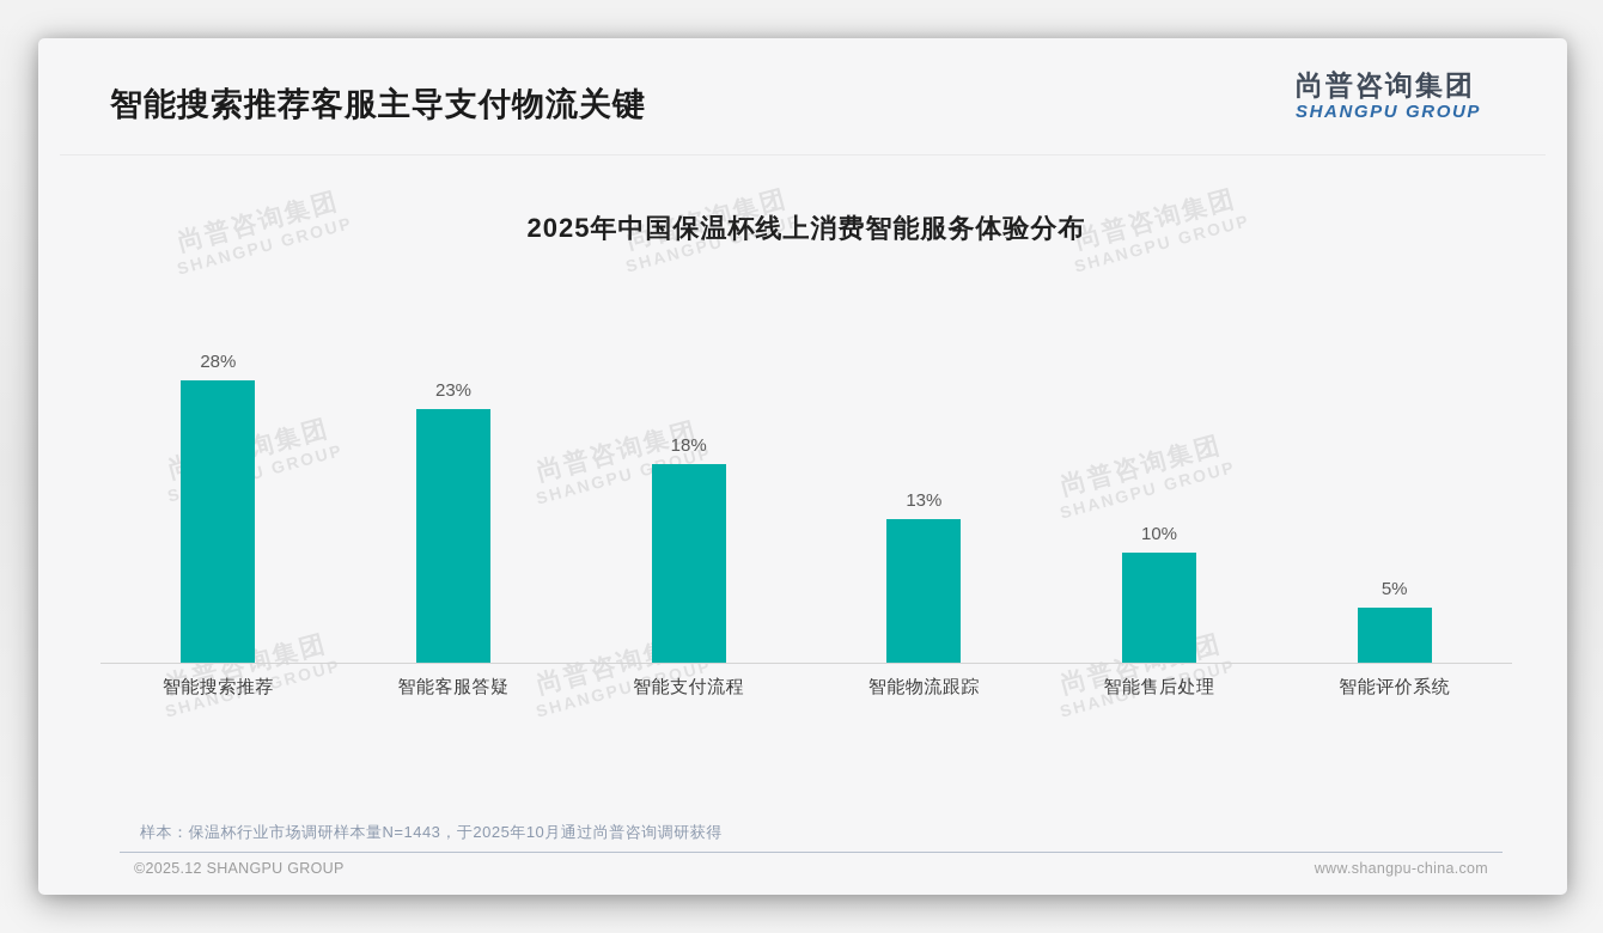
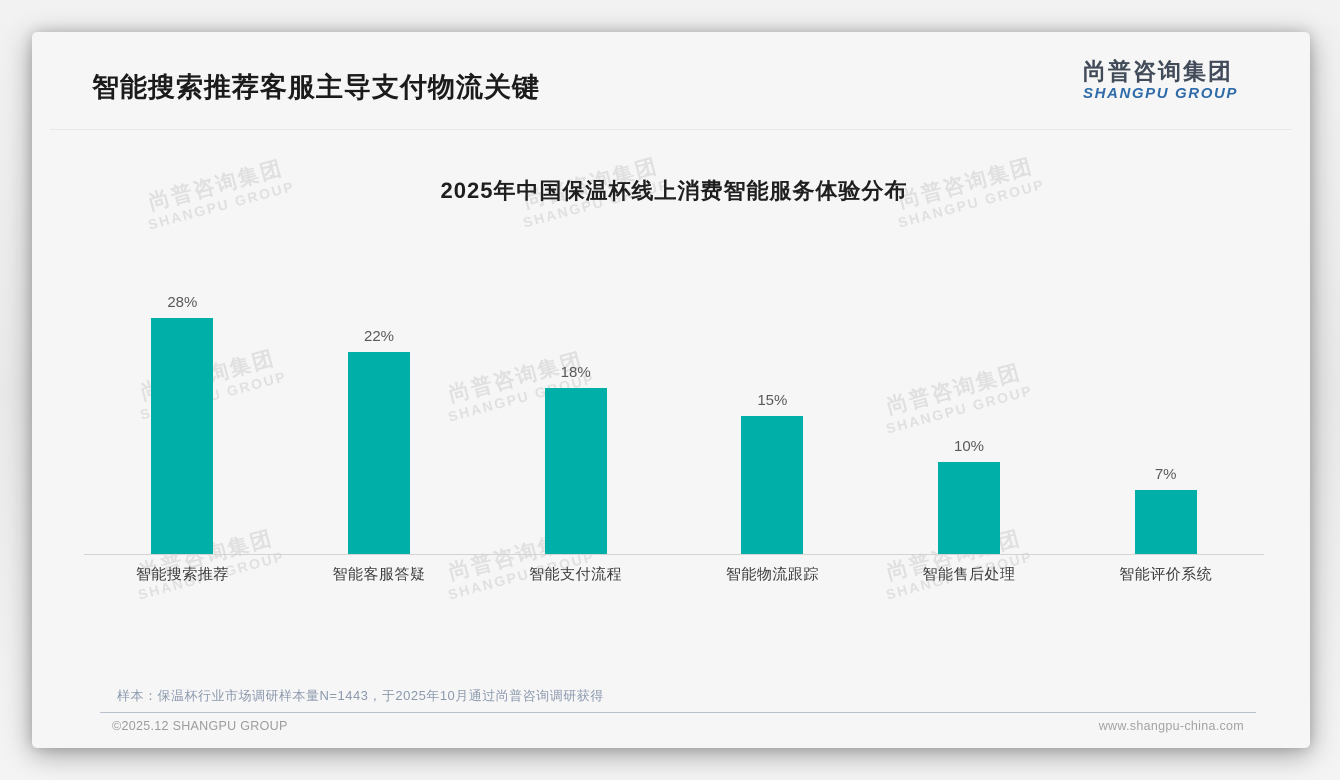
智能客服答疑: 23% -> 22%
智能物流跟踪: 13% -> 15%
智能评价系统: 5% -> 7%
